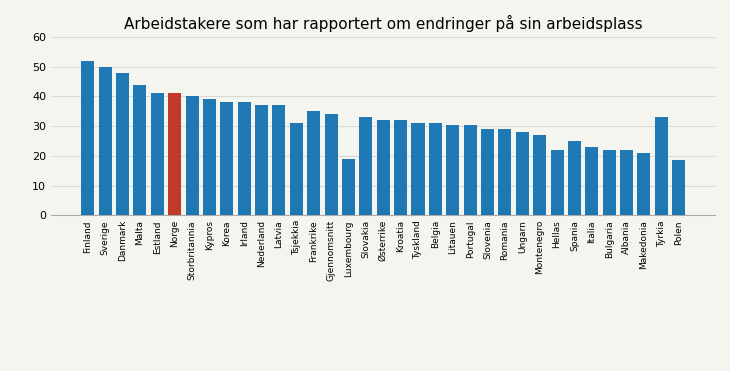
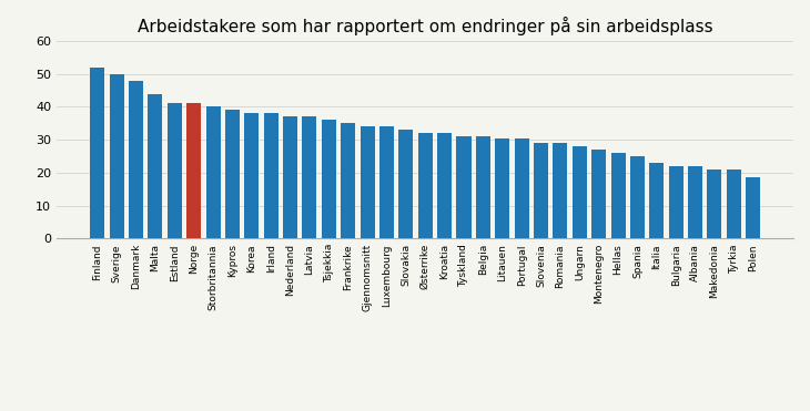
Tsjekkia: 31.0 -> 36.0
Luxembourg: 19.0 -> 34.0
Hellas: 22.0 -> 26.0
Tyrkia: 33.0 -> 21.0
